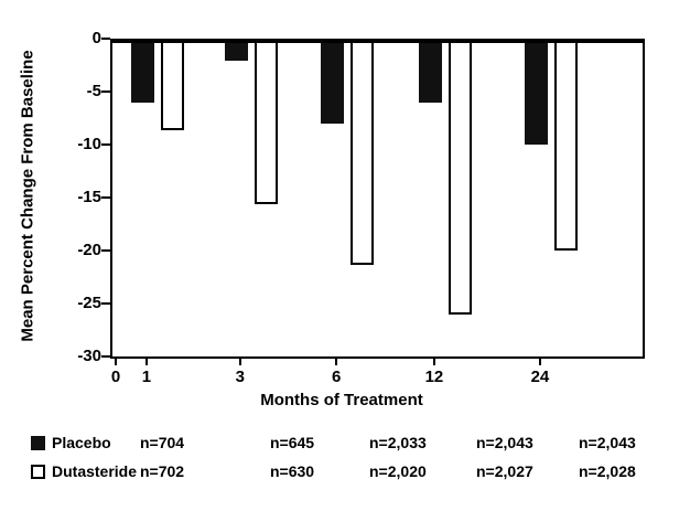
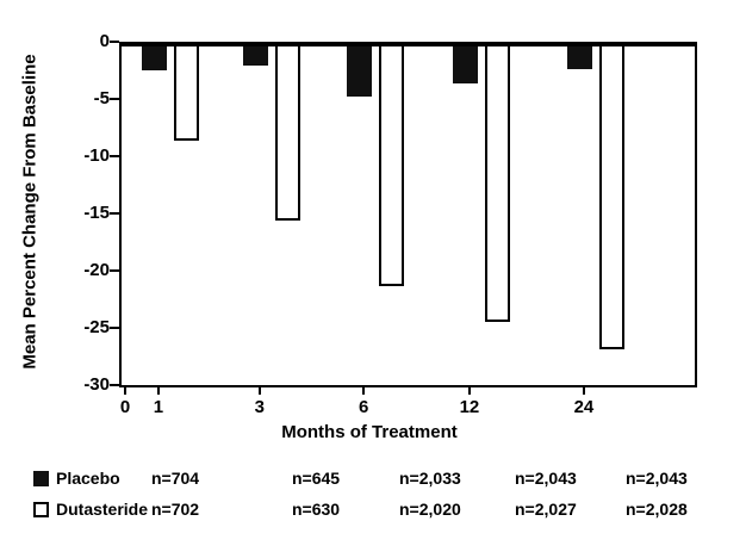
Placebo/1: -6 -> -2
Placebo/6: -8 -> -5
Placebo/12: -6 -> -4
Dutasteride/12: -26 -> -24
Placebo/24: -10 -> -2
Dutasteride/24: -20 -> -27
